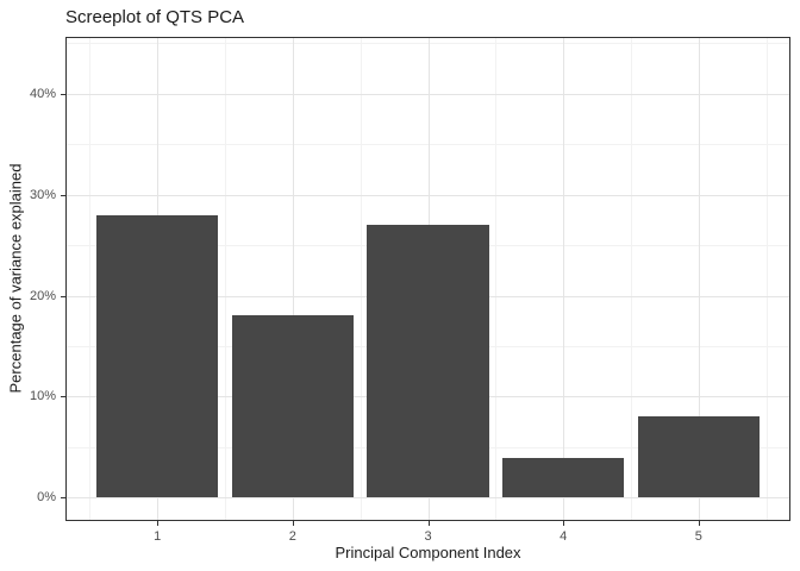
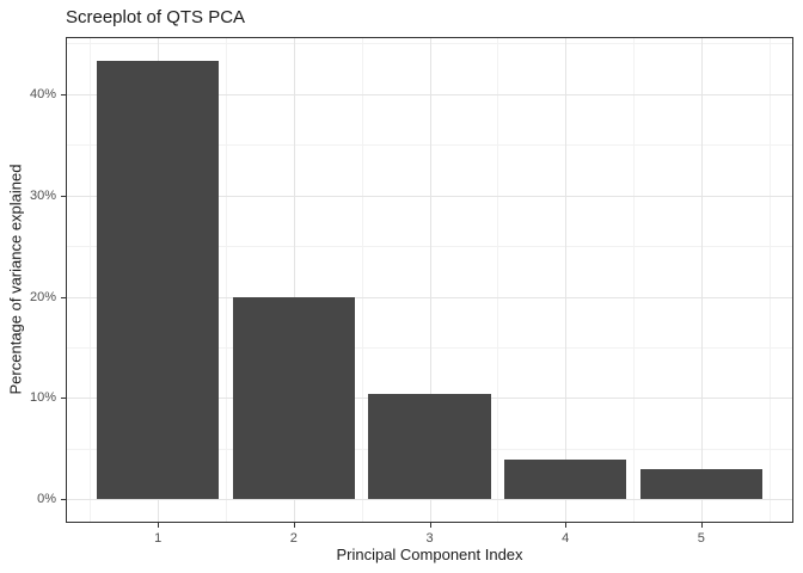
1: 28% -> 43%
2: 18% -> 20%
3: 27% -> 10%
5: 8% -> 3%
